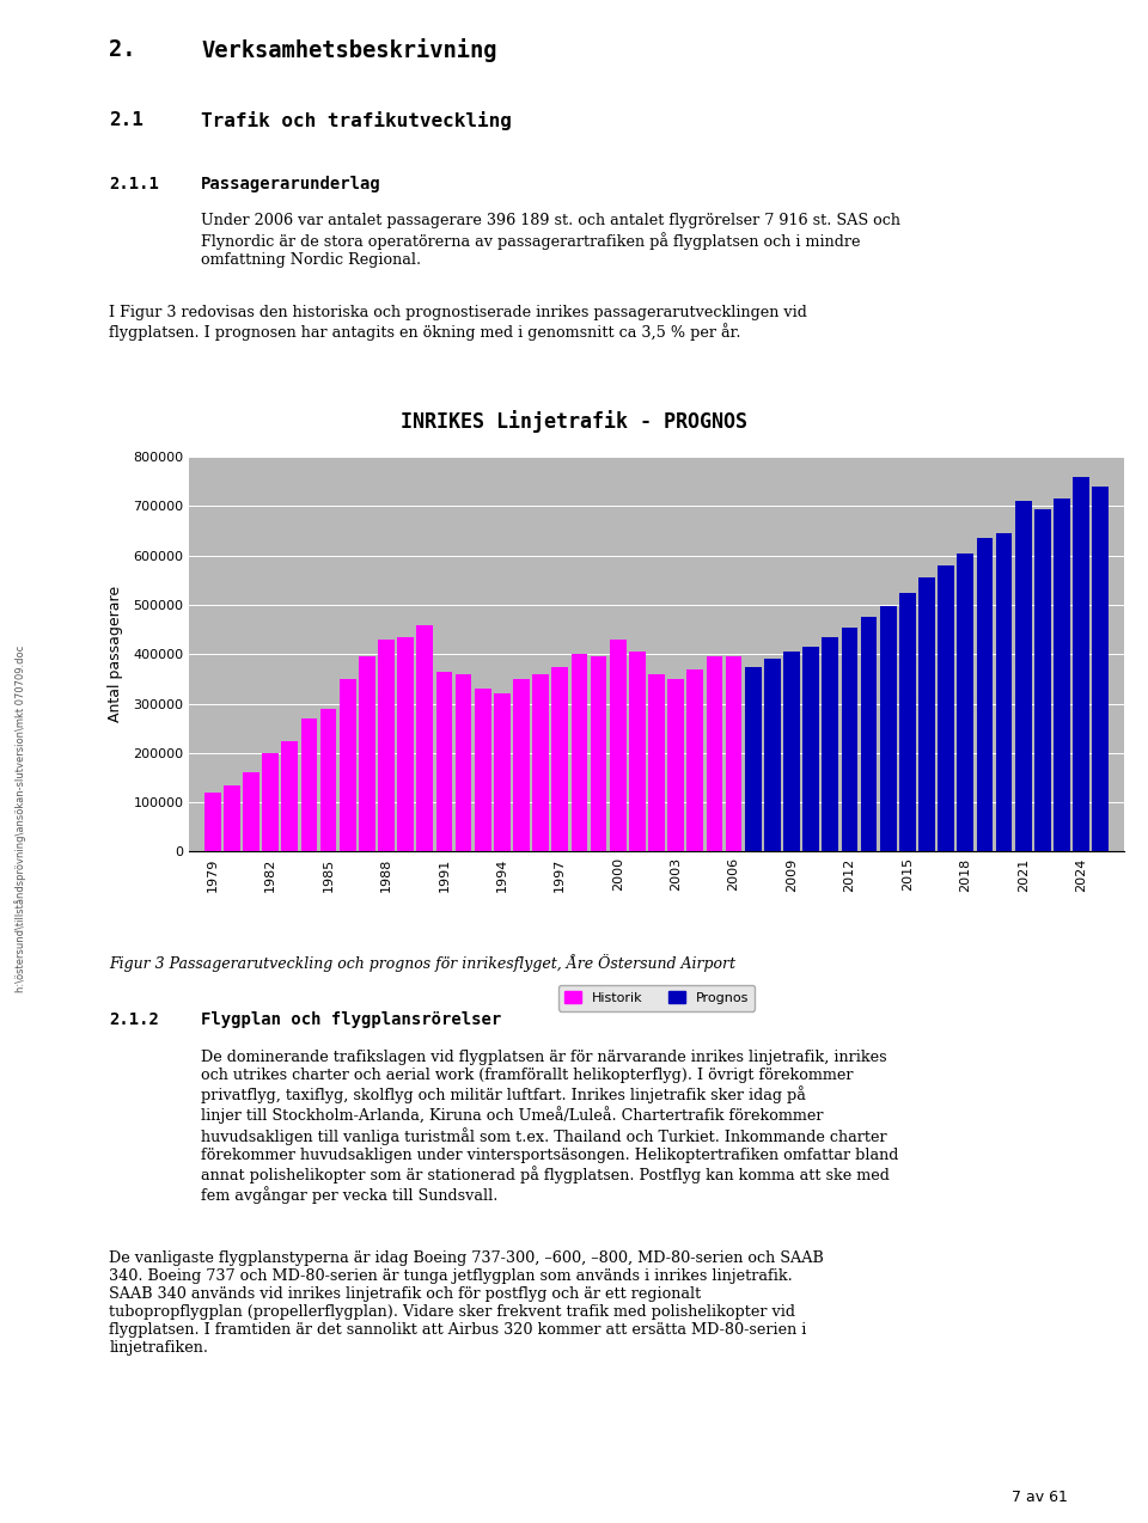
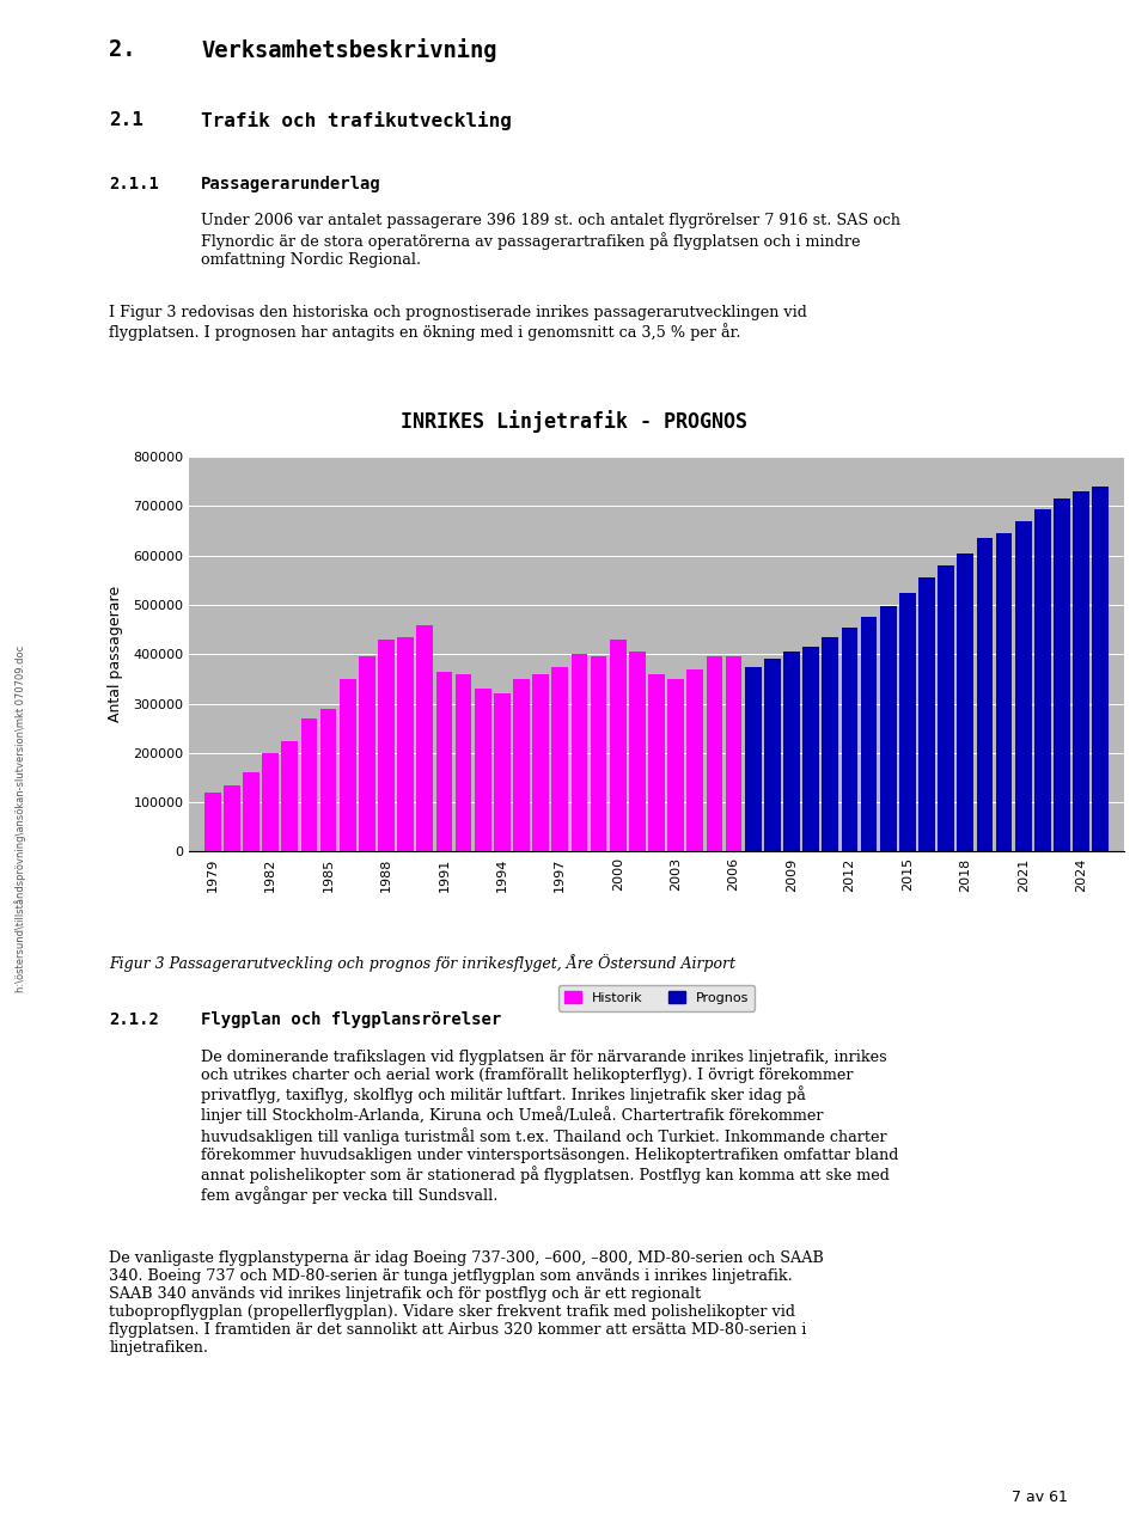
Prognos/2021: 710000 -> 670000
Prognos/2024: 760000 -> 730000
